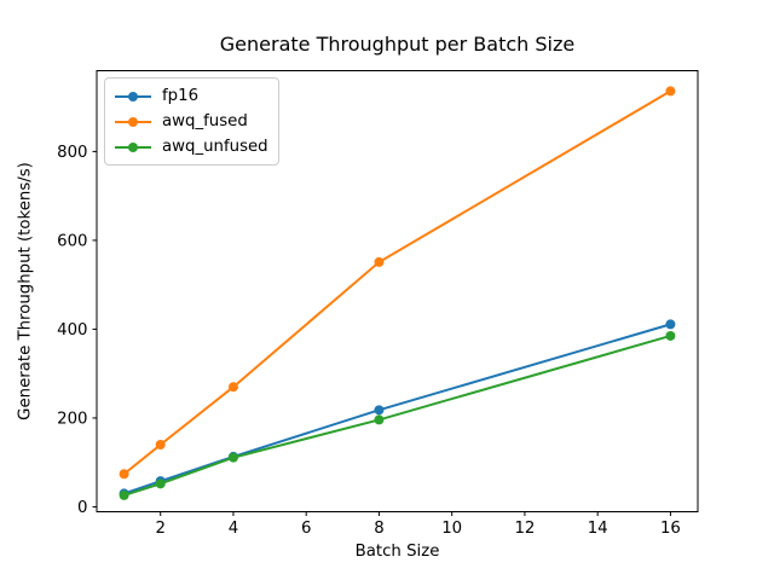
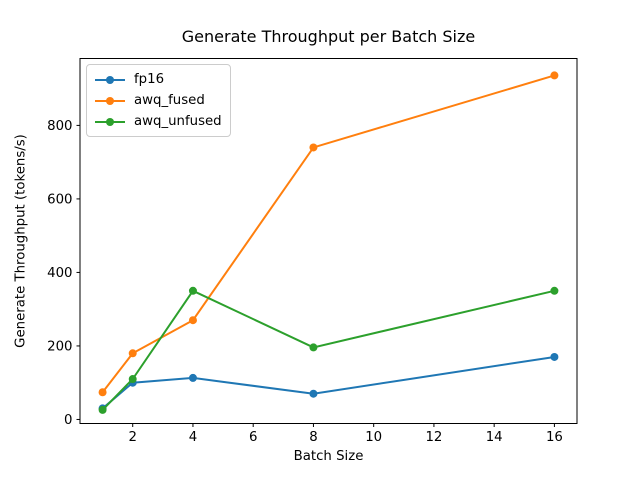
fp16/2: 60 -> 100
awq_fused/2: 140 -> 180
awq_unfused/2: 50 -> 110
awq_unfused/4: 110 -> 350
fp16/8: 220 -> 70
awq_fused/8: 550 -> 740
fp16/16: 410 -> 170
awq_unfused/16: 380 -> 350
